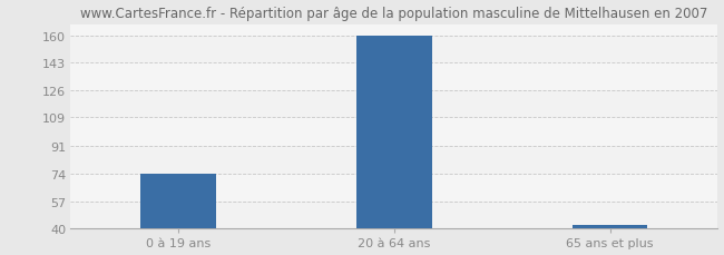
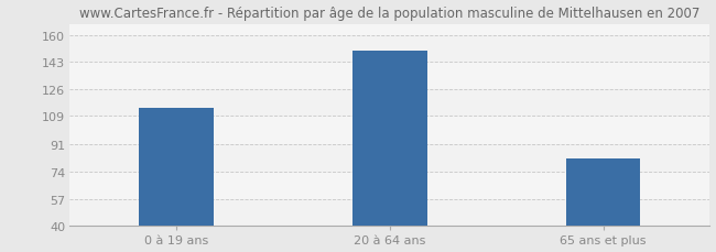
0 à 19 ans: 74 -> 114
20 à 64 ans: 160 -> 150
65 ans et plus: 42 -> 82
